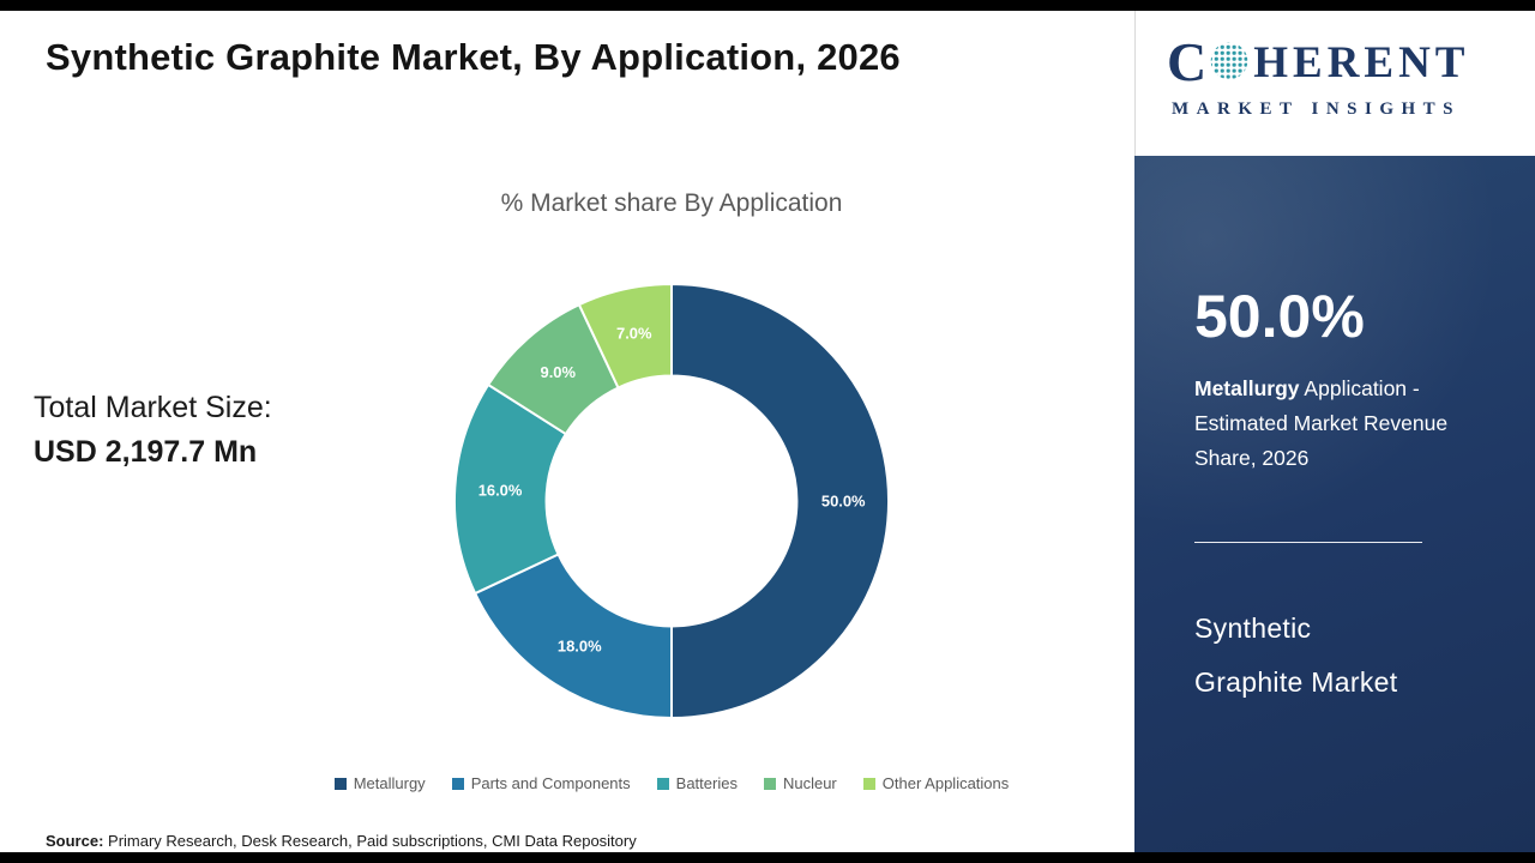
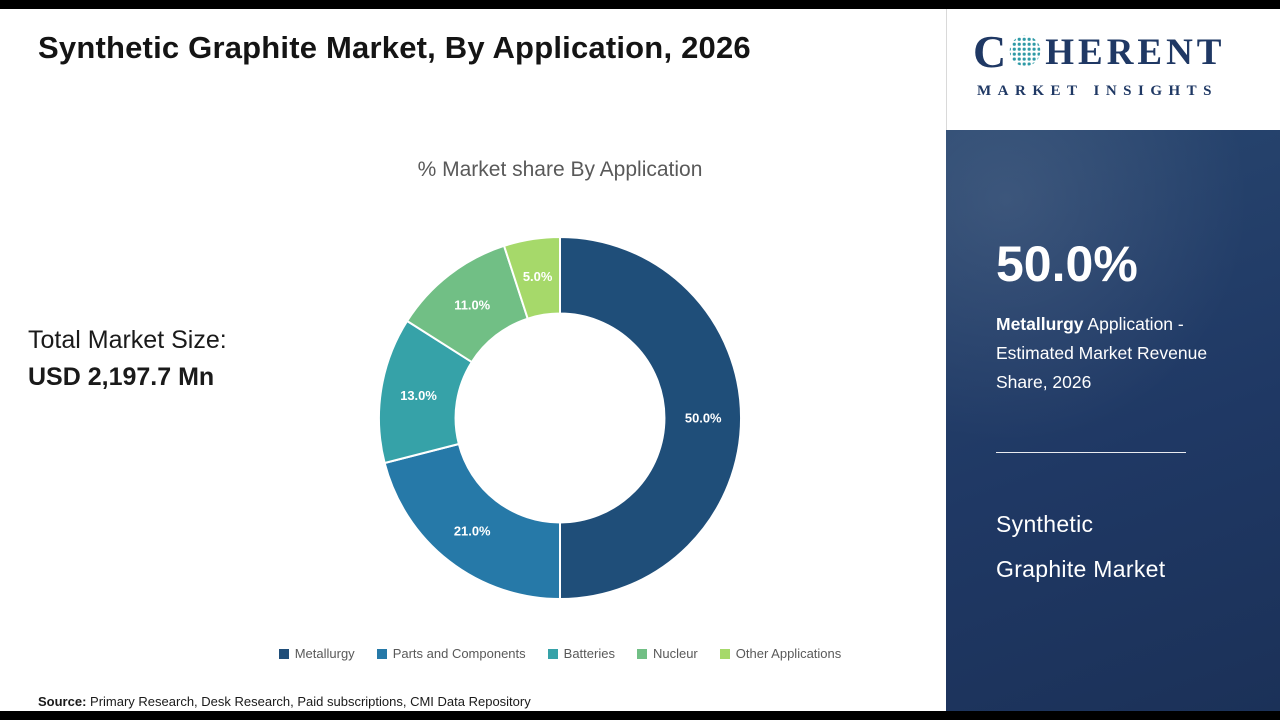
Parts and Components: 18.0% -> 21.0%
Batteries: 16.0% -> 13.0%
Nucleur: 9.0% -> 11.0%
Other Applications: 7.0% -> 5.0%
